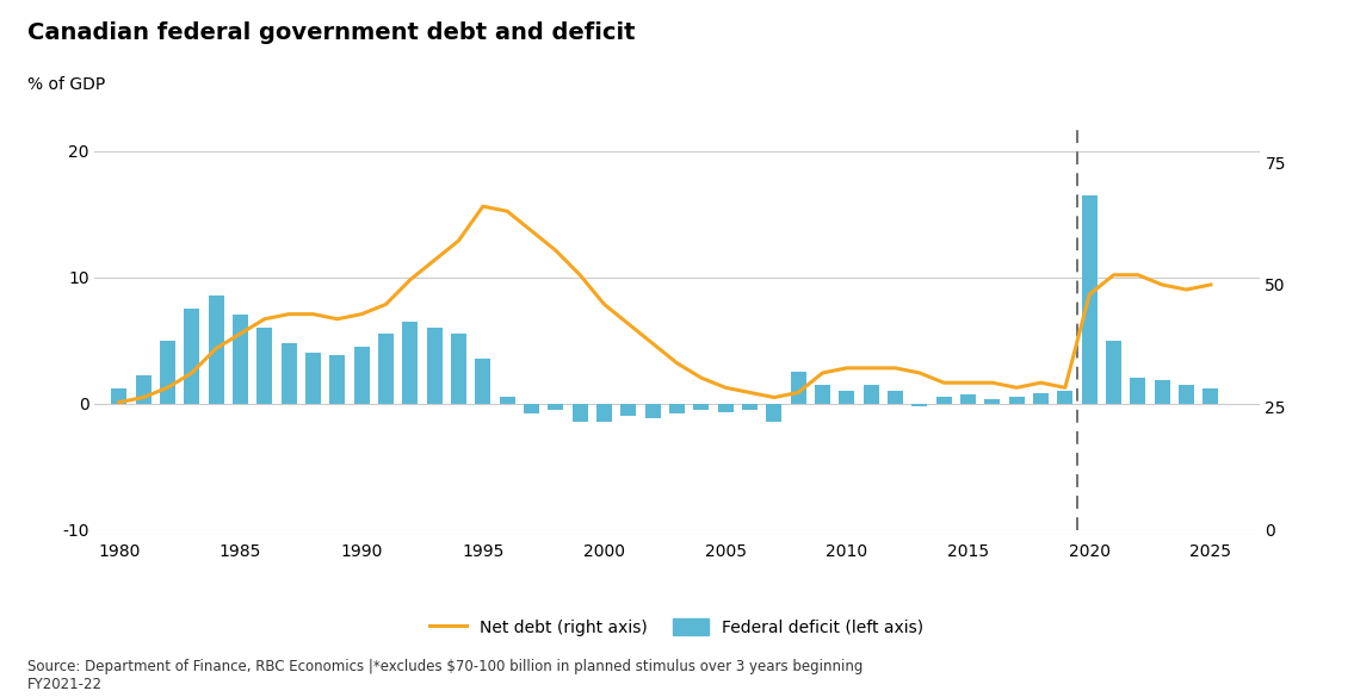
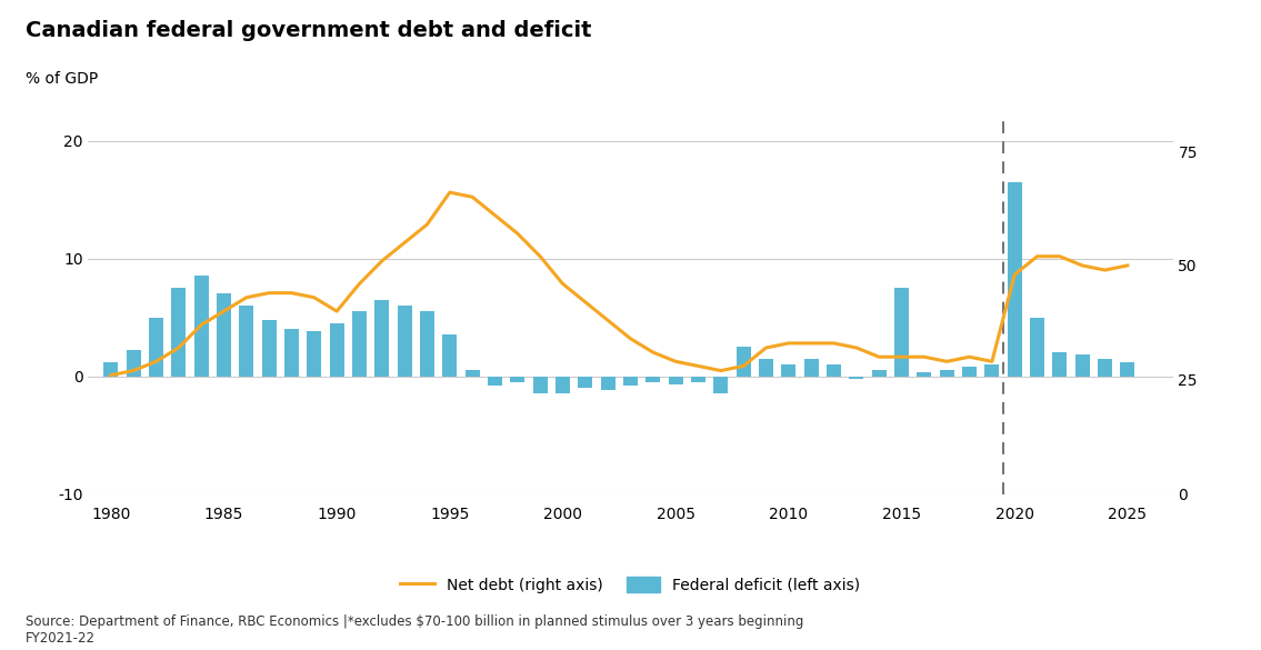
Net debt (right axis)/1990: 44 -> 40
Federal deficit (left axis)/2015: 0.7 -> 7.5
